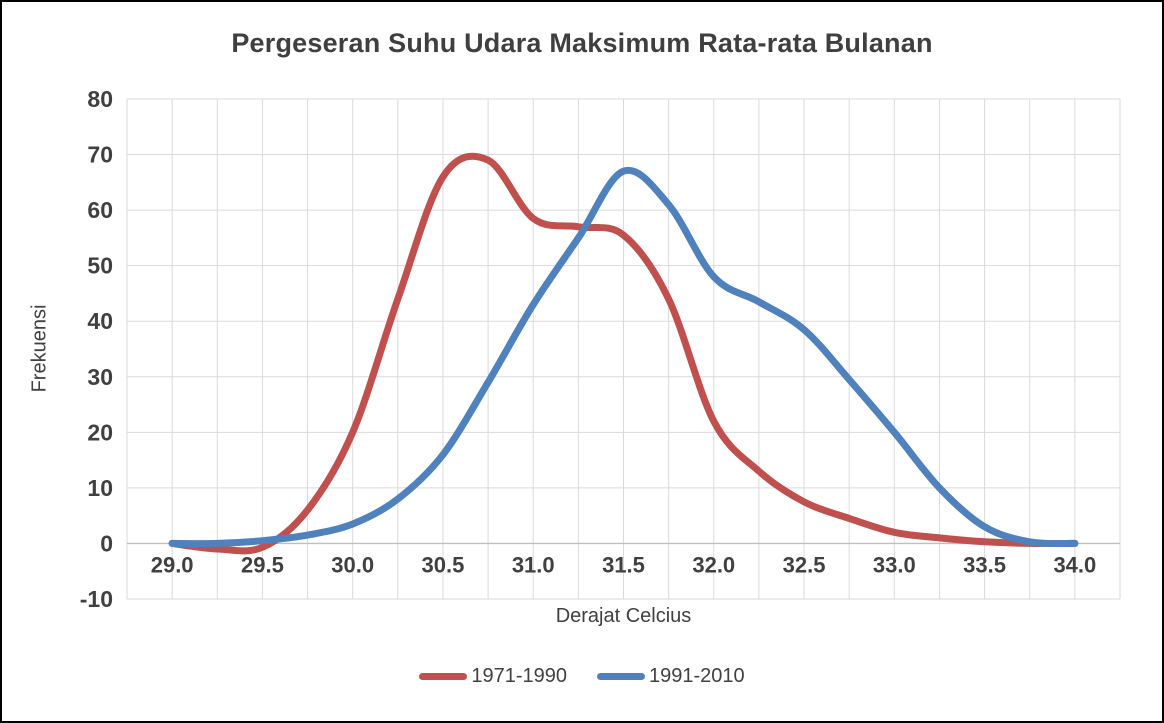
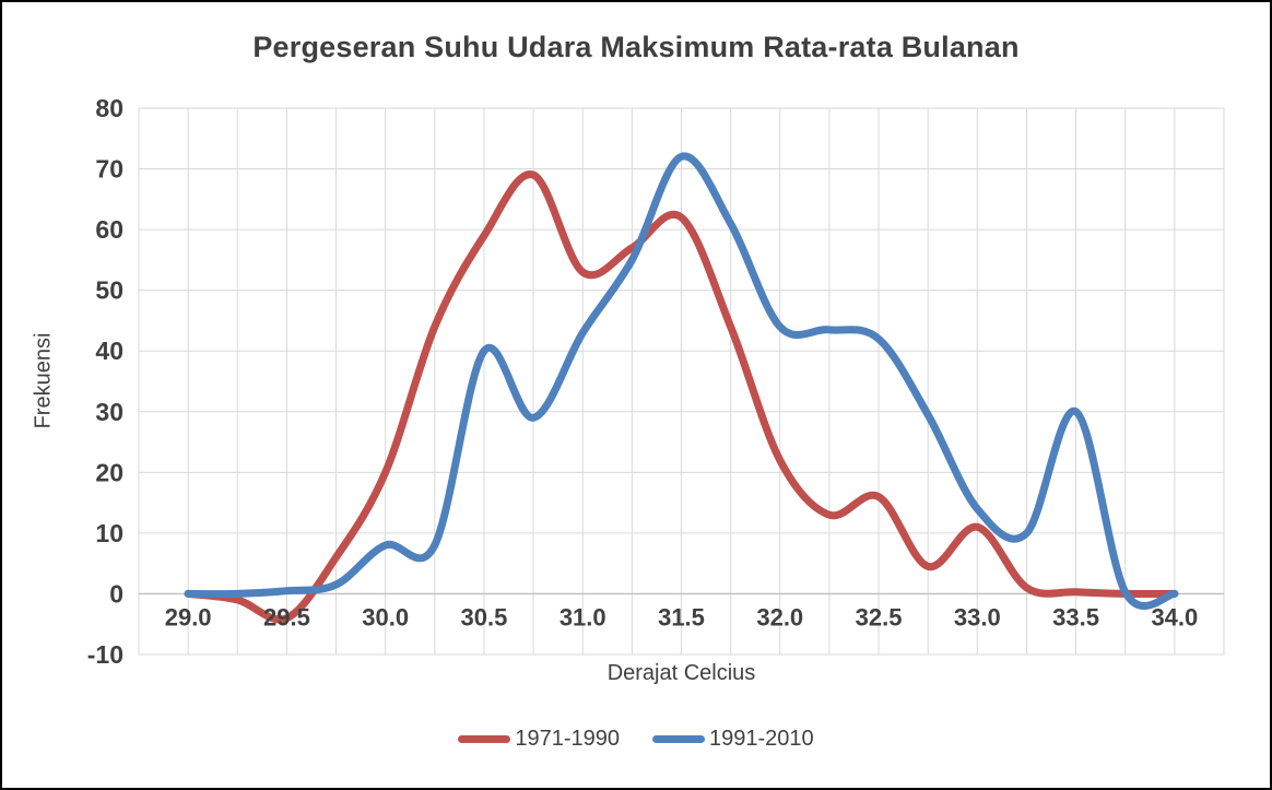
1971-1990/29.5: -1 -> -4
1991-2010/30.0: 4 -> 8
1971-1990/30.5: 66 -> 59
1991-2010/30.5: 16 -> 40
1971-1990/31.0: 58 -> 53
1971-1990/31.5: 56 -> 62
1991-2010/31.5: 67 -> 72
1991-2010/32.0: 48 -> 44
1971-1990/32.5: 8 -> 16
1991-2010/32.5: 38 -> 42
1971-1990/33.0: 2 -> 11
1991-2010/33.0: 20 -> 14
1991-2010/33.5: 3 -> 30
